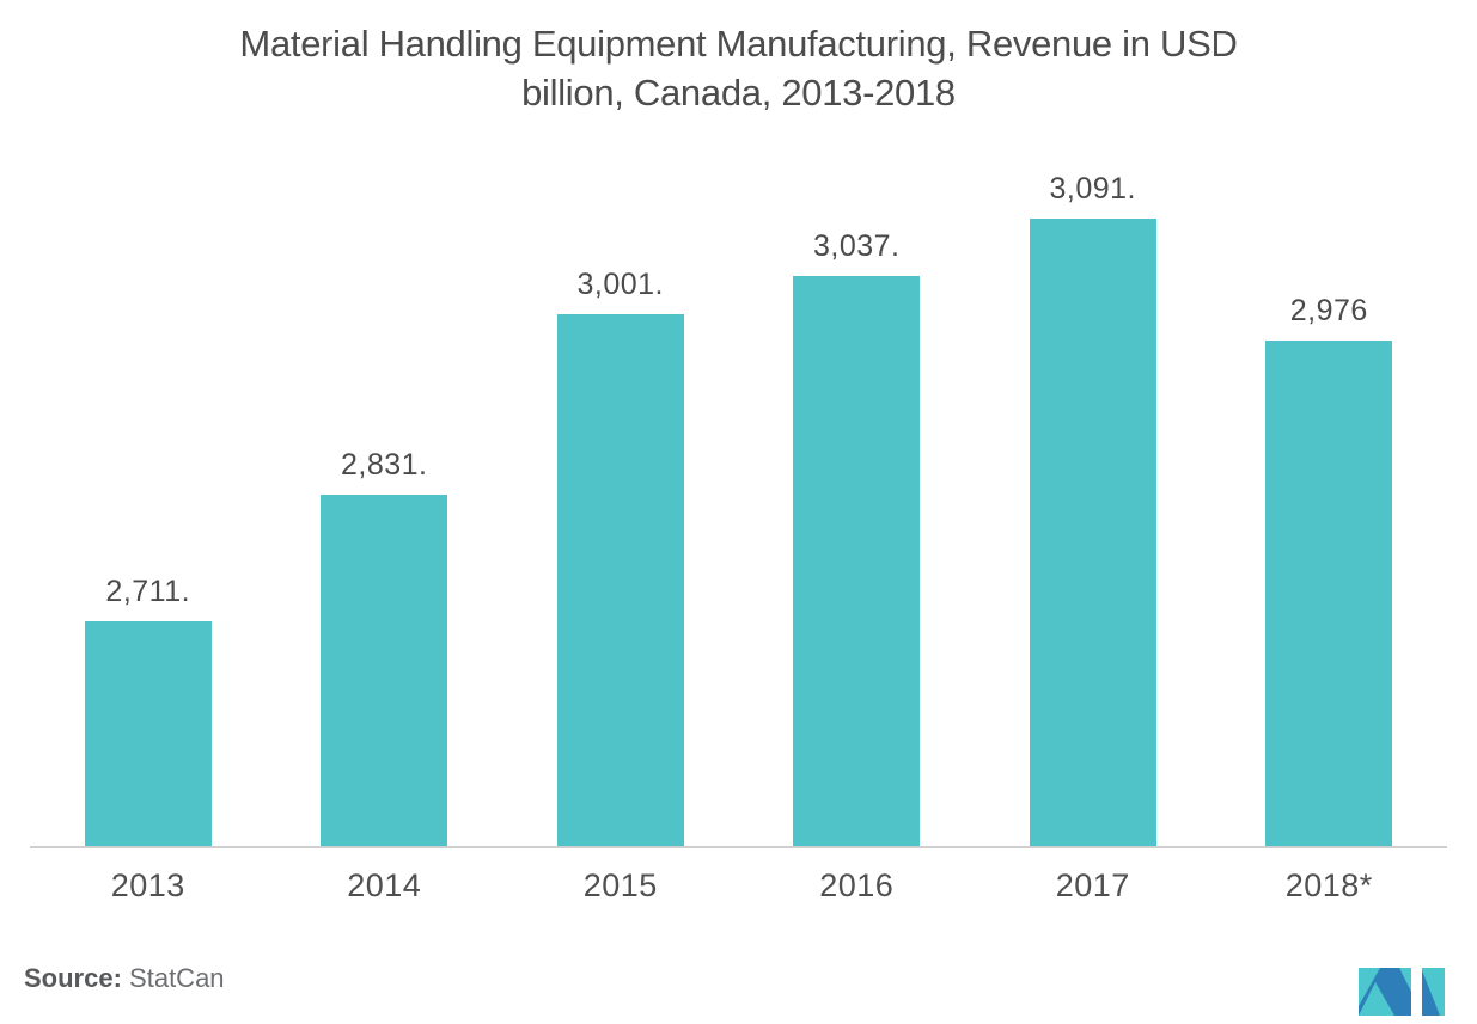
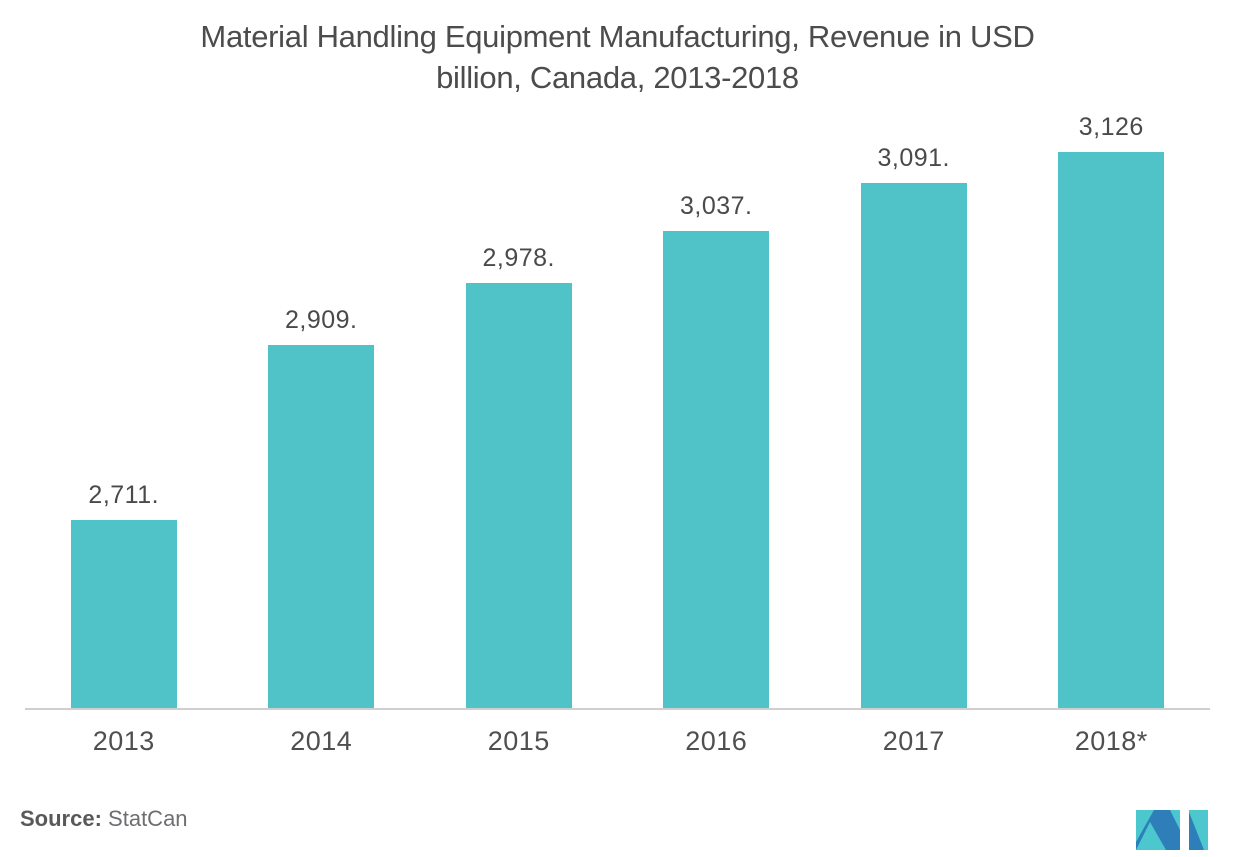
2014: 2,831 -> 2,909
2015: 3,001 -> 2,978
2018*: 2,976 -> 3,126
